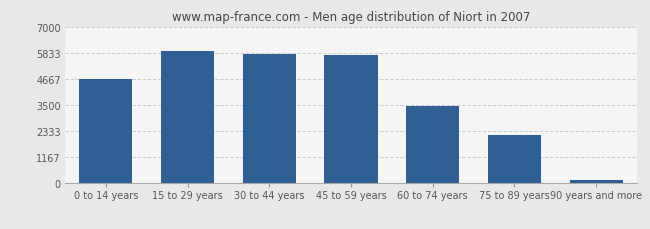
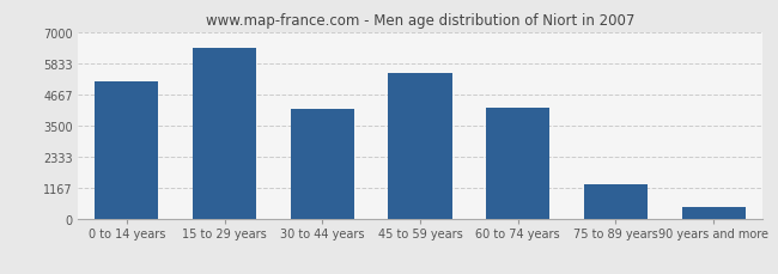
0 to 14 years: 4670 -> 5150
15 to 29 years: 5920 -> 6400
30 to 44 years: 5760 -> 4100
45 to 59 years: 5720 -> 5450
60 to 74 years: 3450 -> 4150
75 to 89 years: 2150 -> 1300
90 years and more: 150 -> 450
